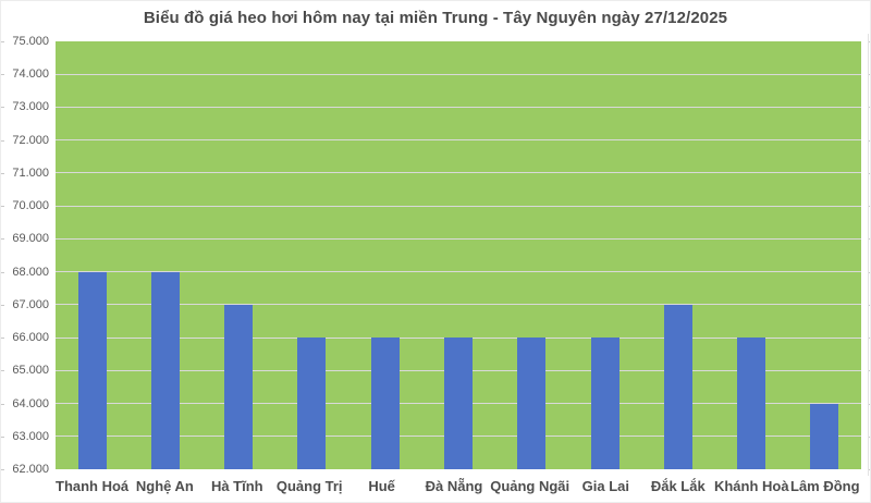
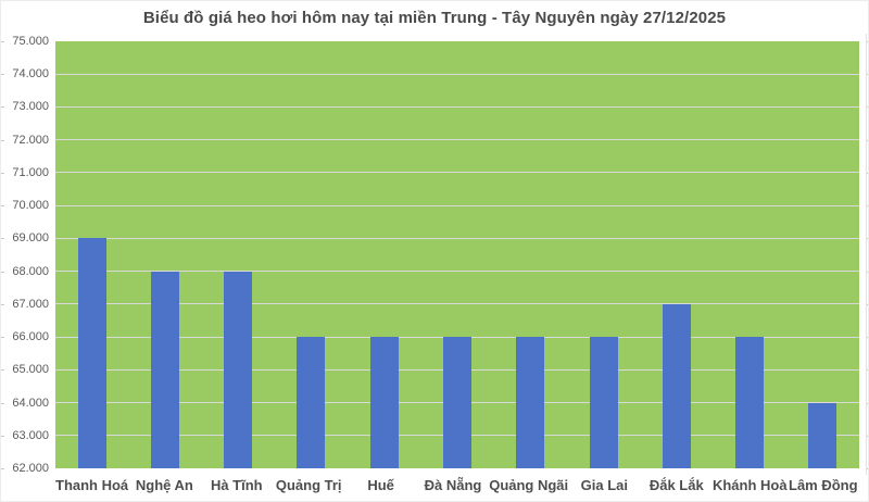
Thanh Hoá: 68000 -> 69000
Hà Tĩnh: 67000 -> 68000
